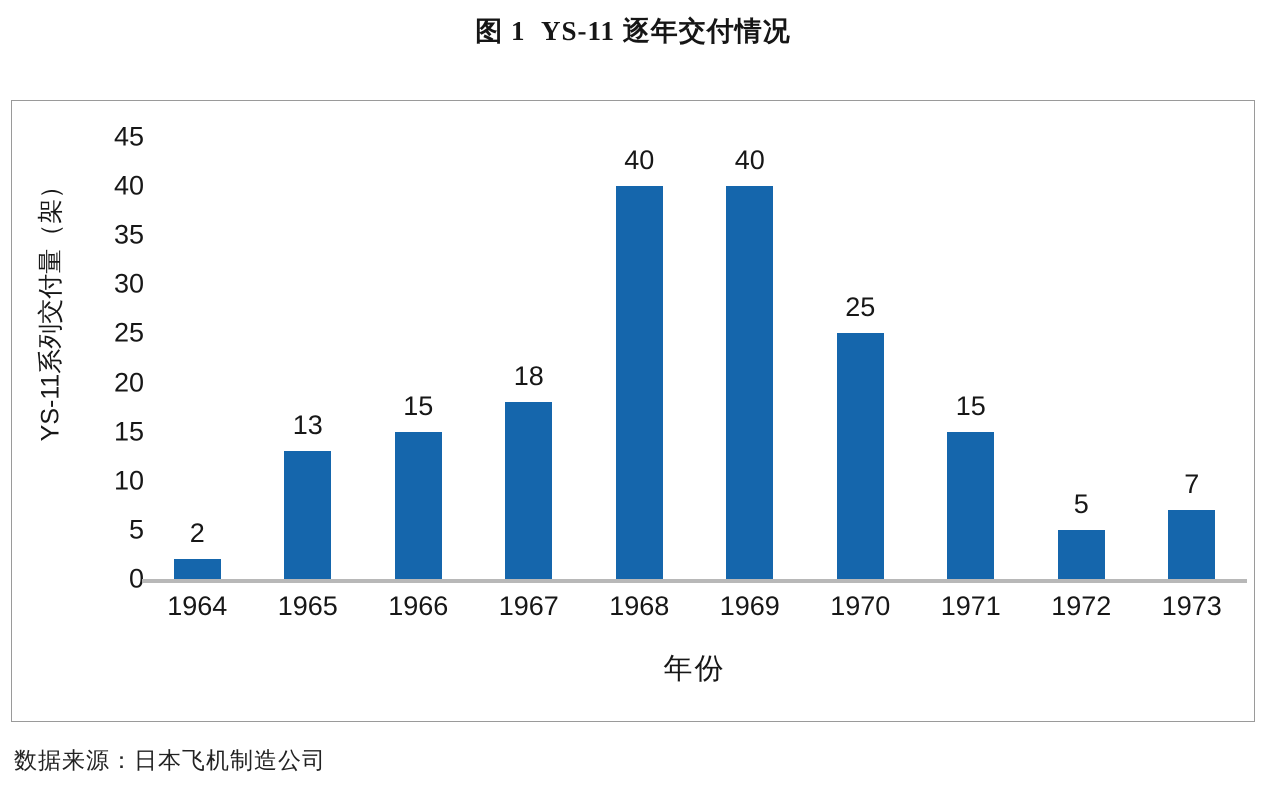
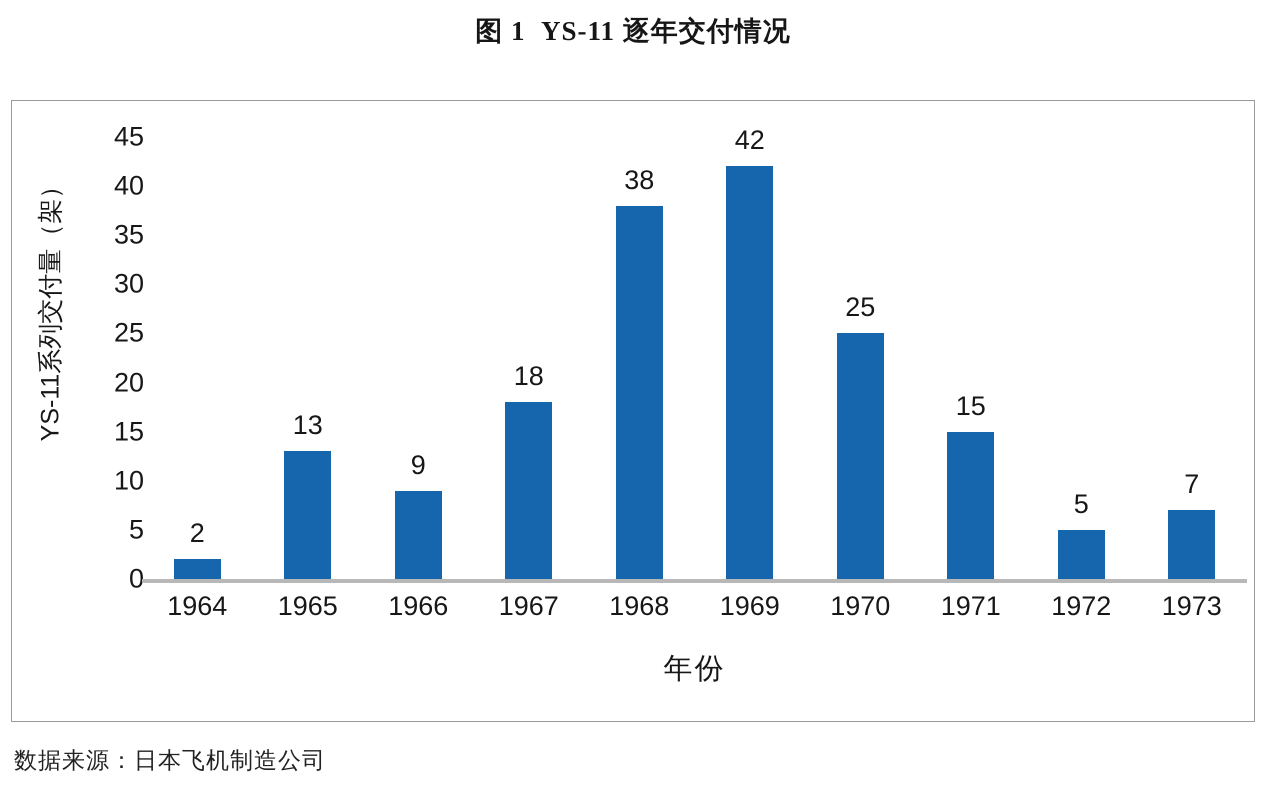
1966: 15 -> 9
1968: 40 -> 38
1969: 40 -> 42
